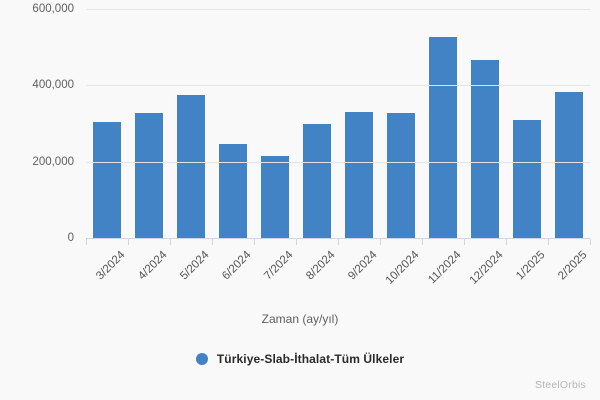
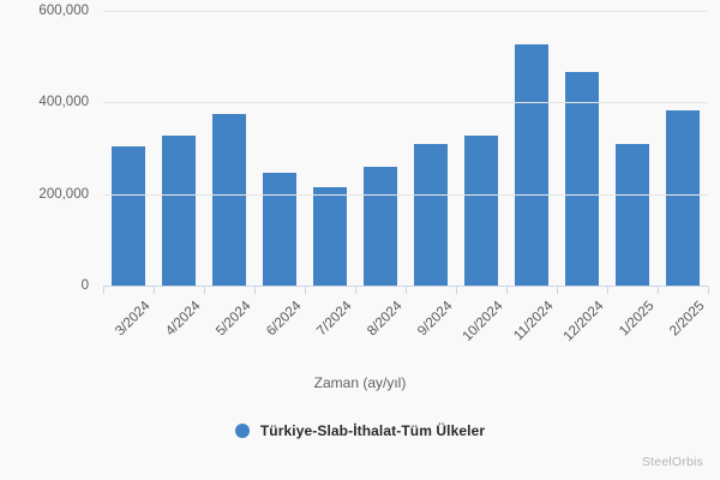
8/2024: 300000 -> 260000
9/2024: 330000 -> 310000
